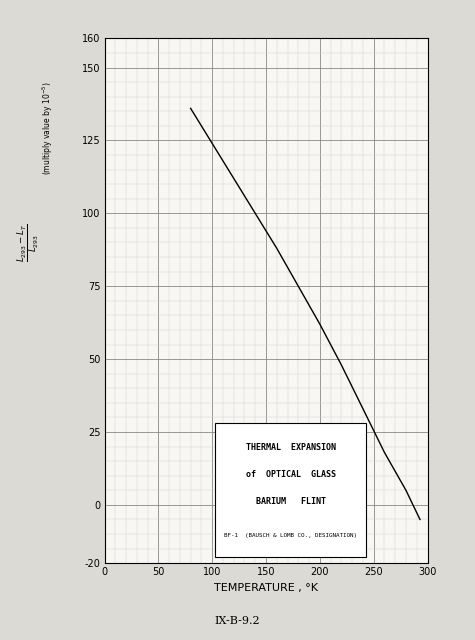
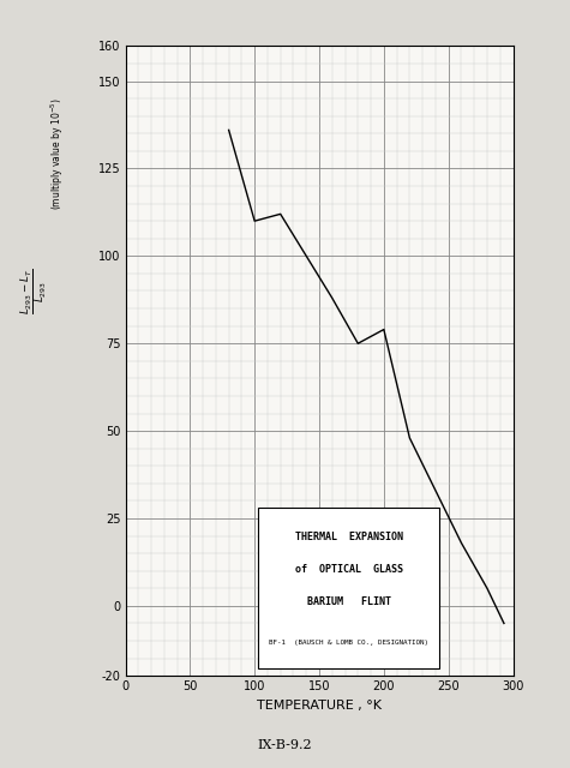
100: 124 -> 110
200: 62 -> 79
